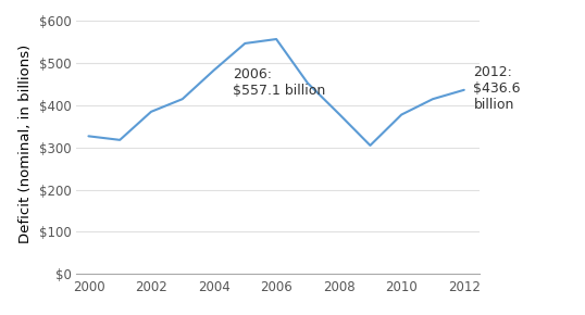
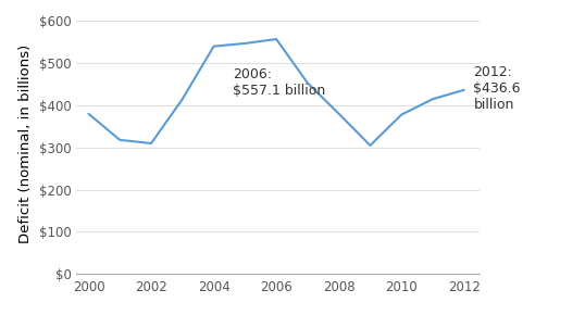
2000: $327 -> $380
2002: $385 -> $310
2004: $483 -> $540
